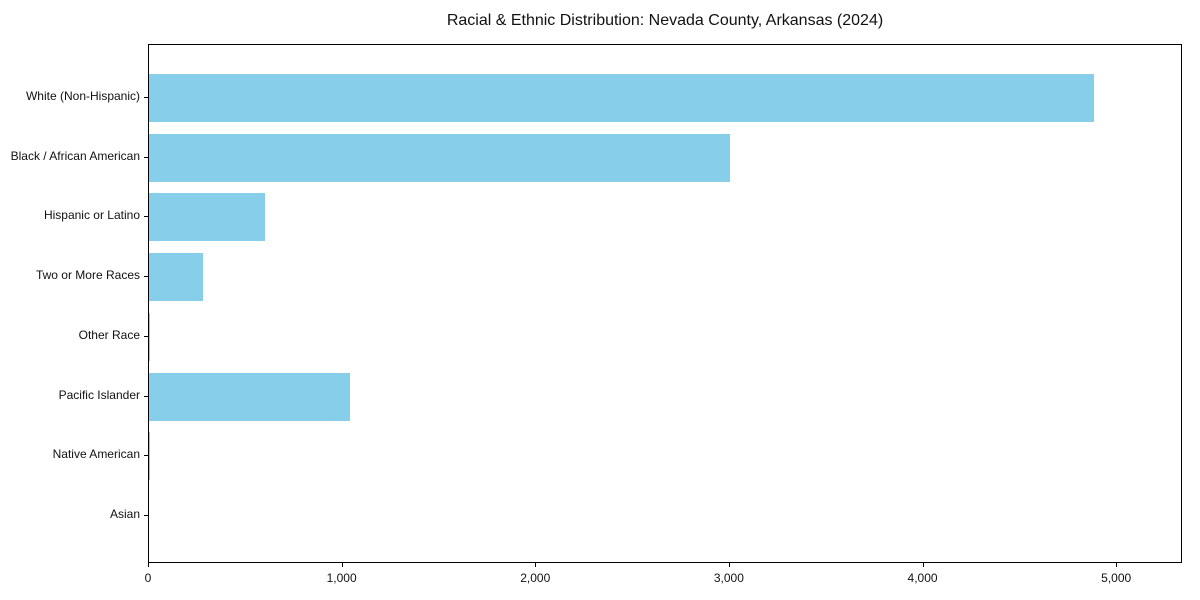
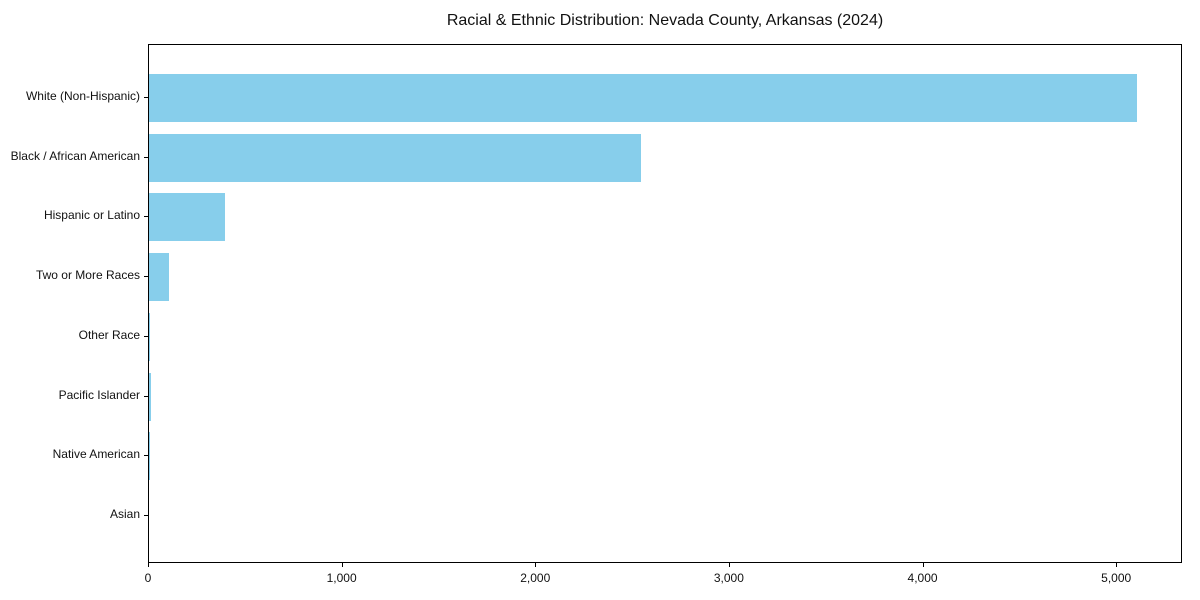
White (Non-Hispanic): 4880 -> 5100
Black / African American: 3000 -> 2540
Hispanic or Latino: 600 -> 400
Two or More Races: 280 -> 100
Pacific Islander: 1040 -> 10
